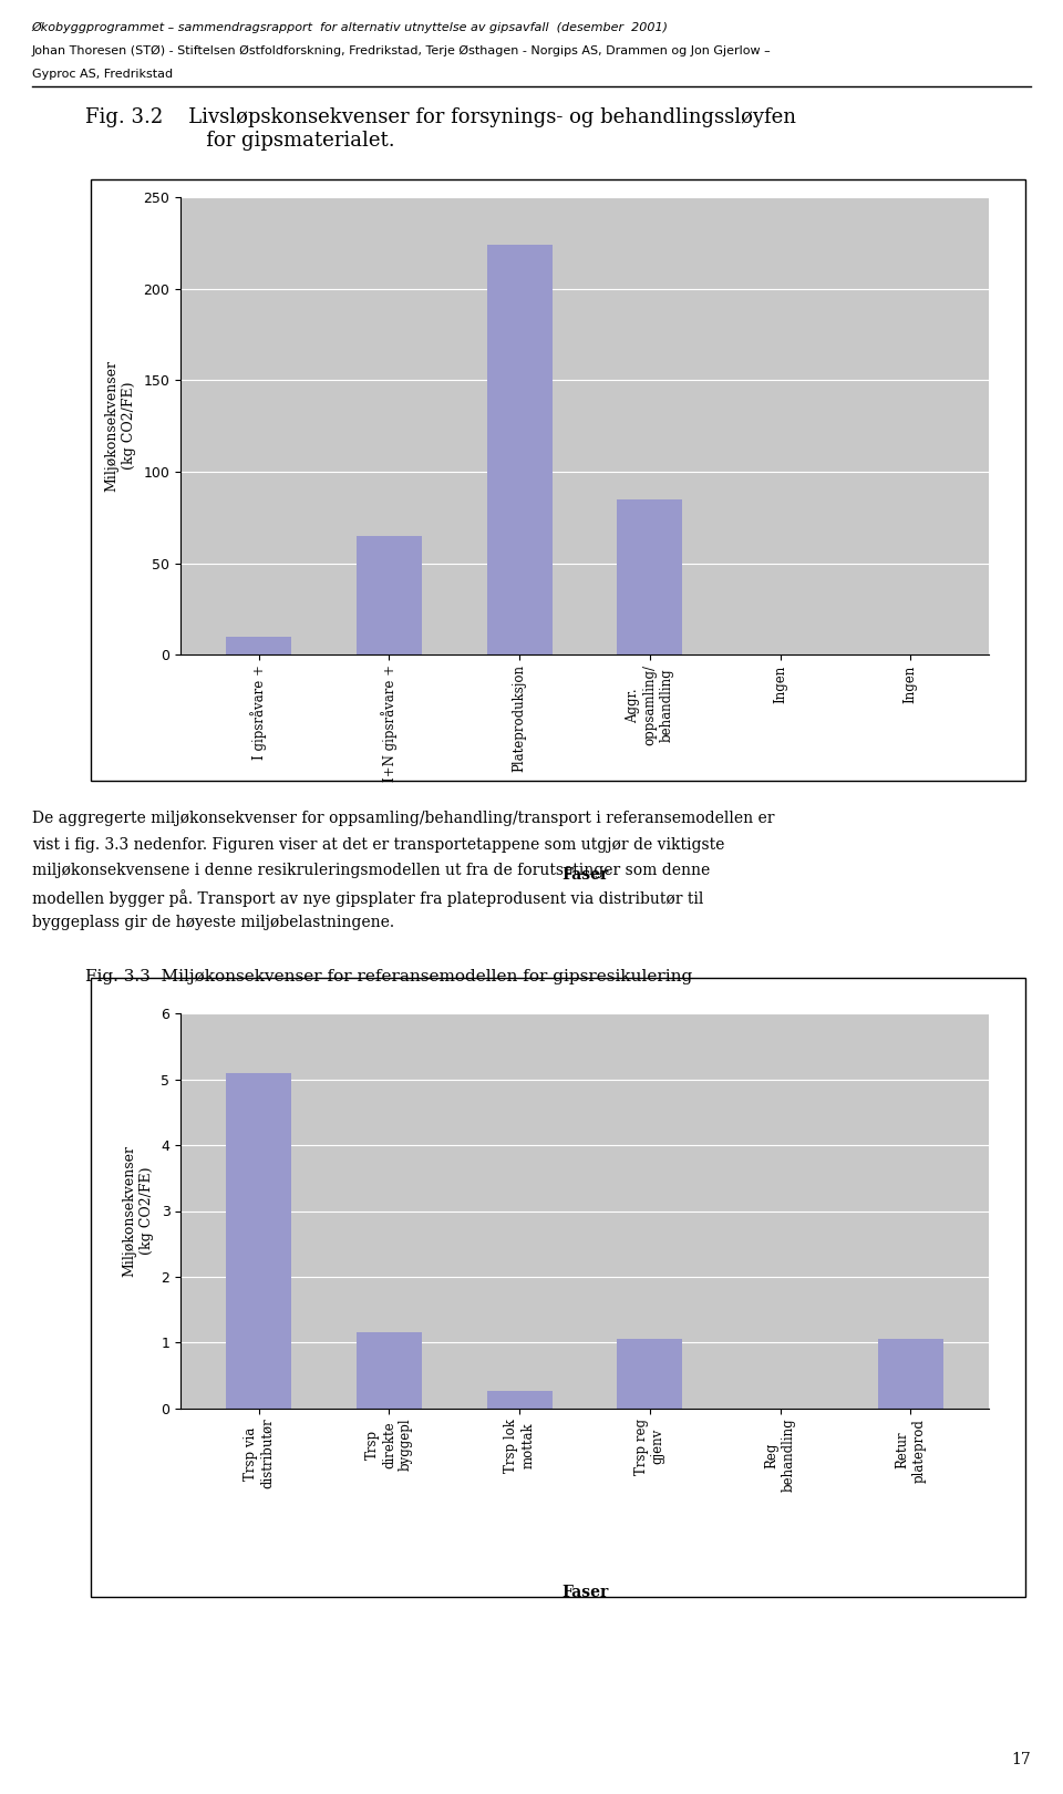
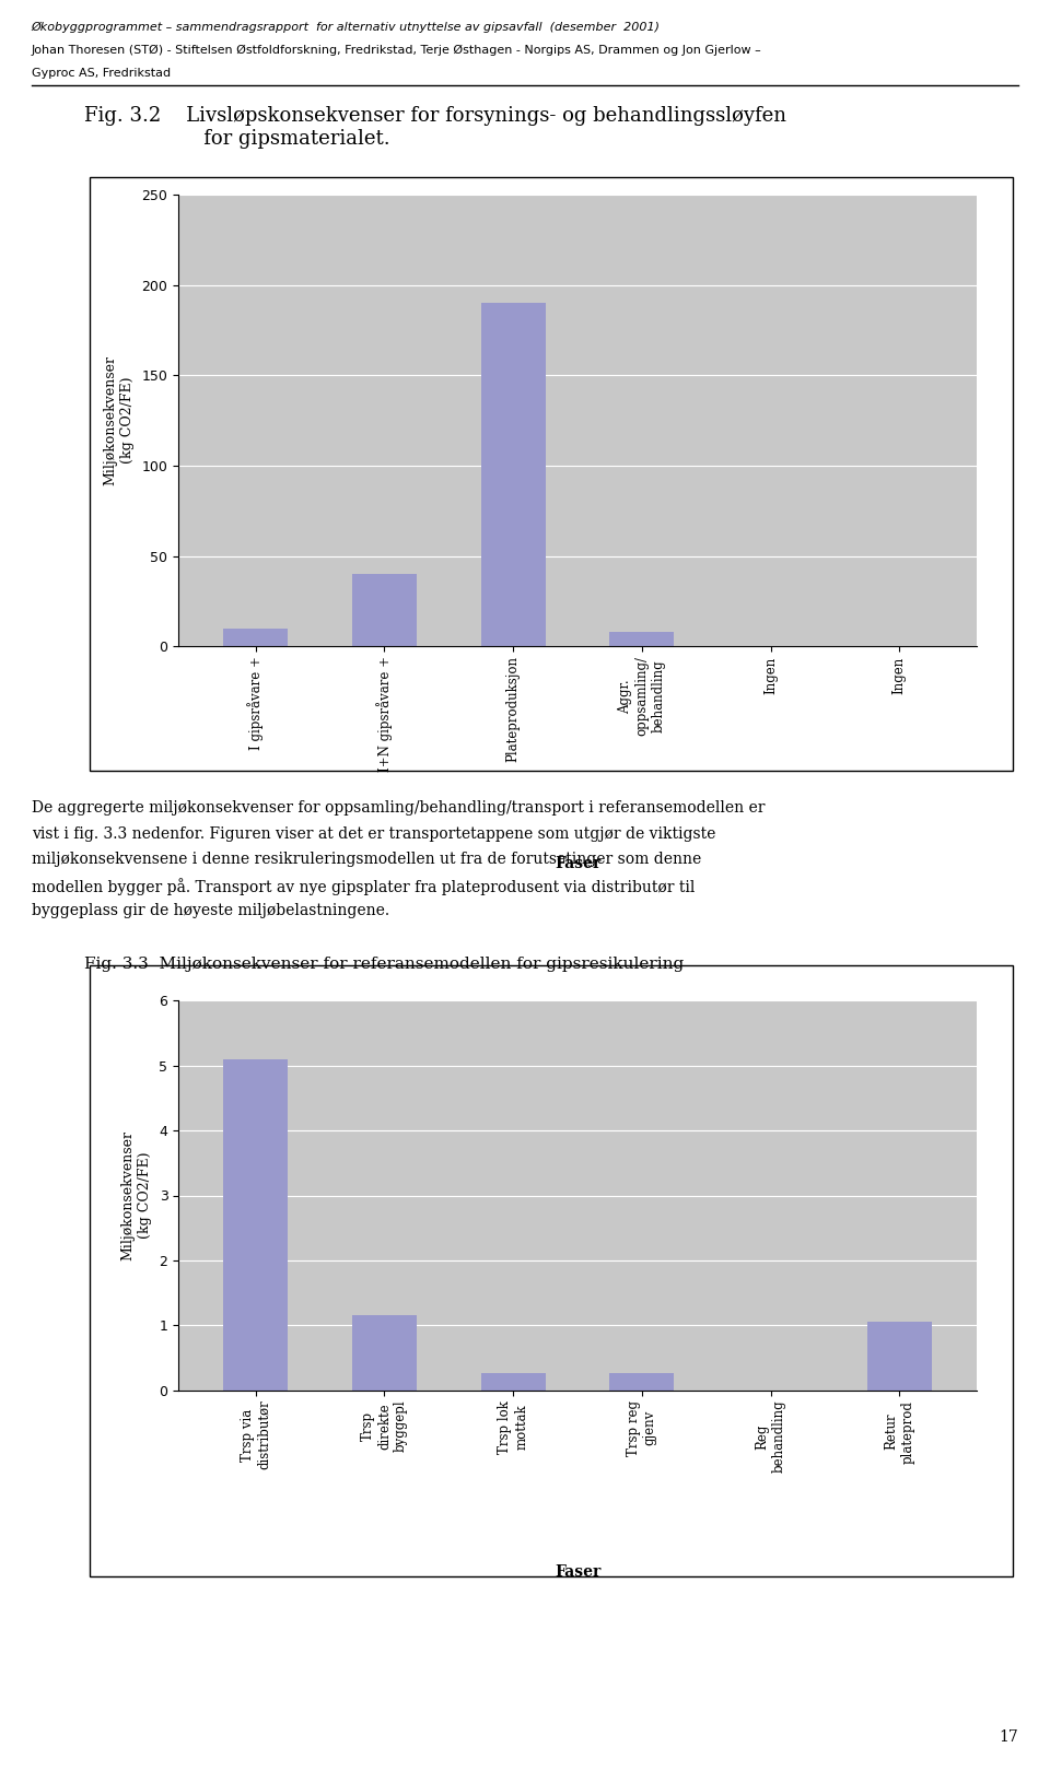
I+N gipsråvare +: 65 -> 40
Plateproduksjon: 224 -> 190
Aggr. oppsamling/ behandling: 85 -> 8
Trsp reg gjenv: 1.06 -> 0.27
